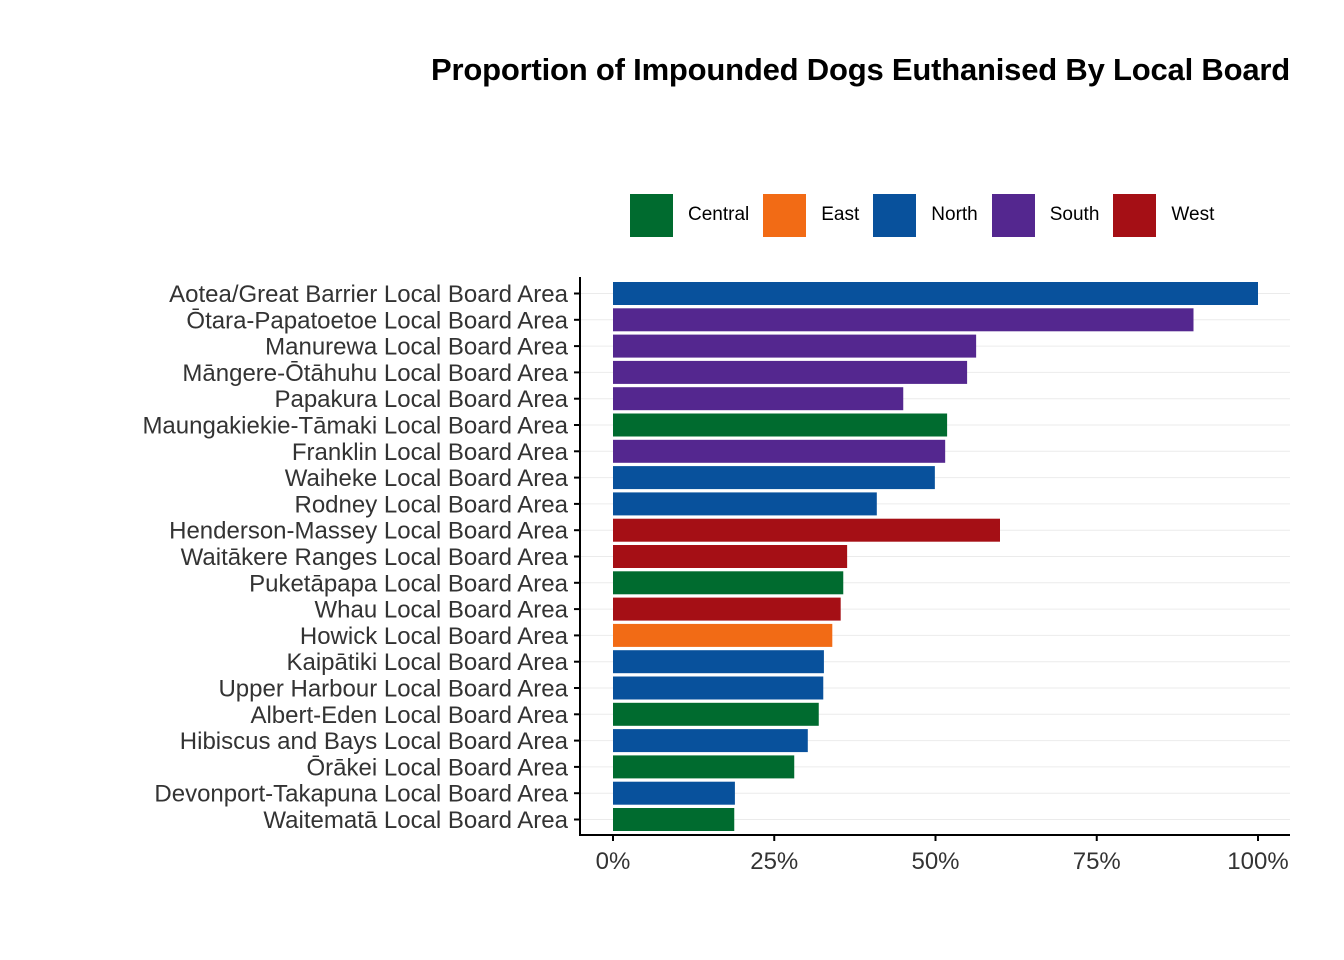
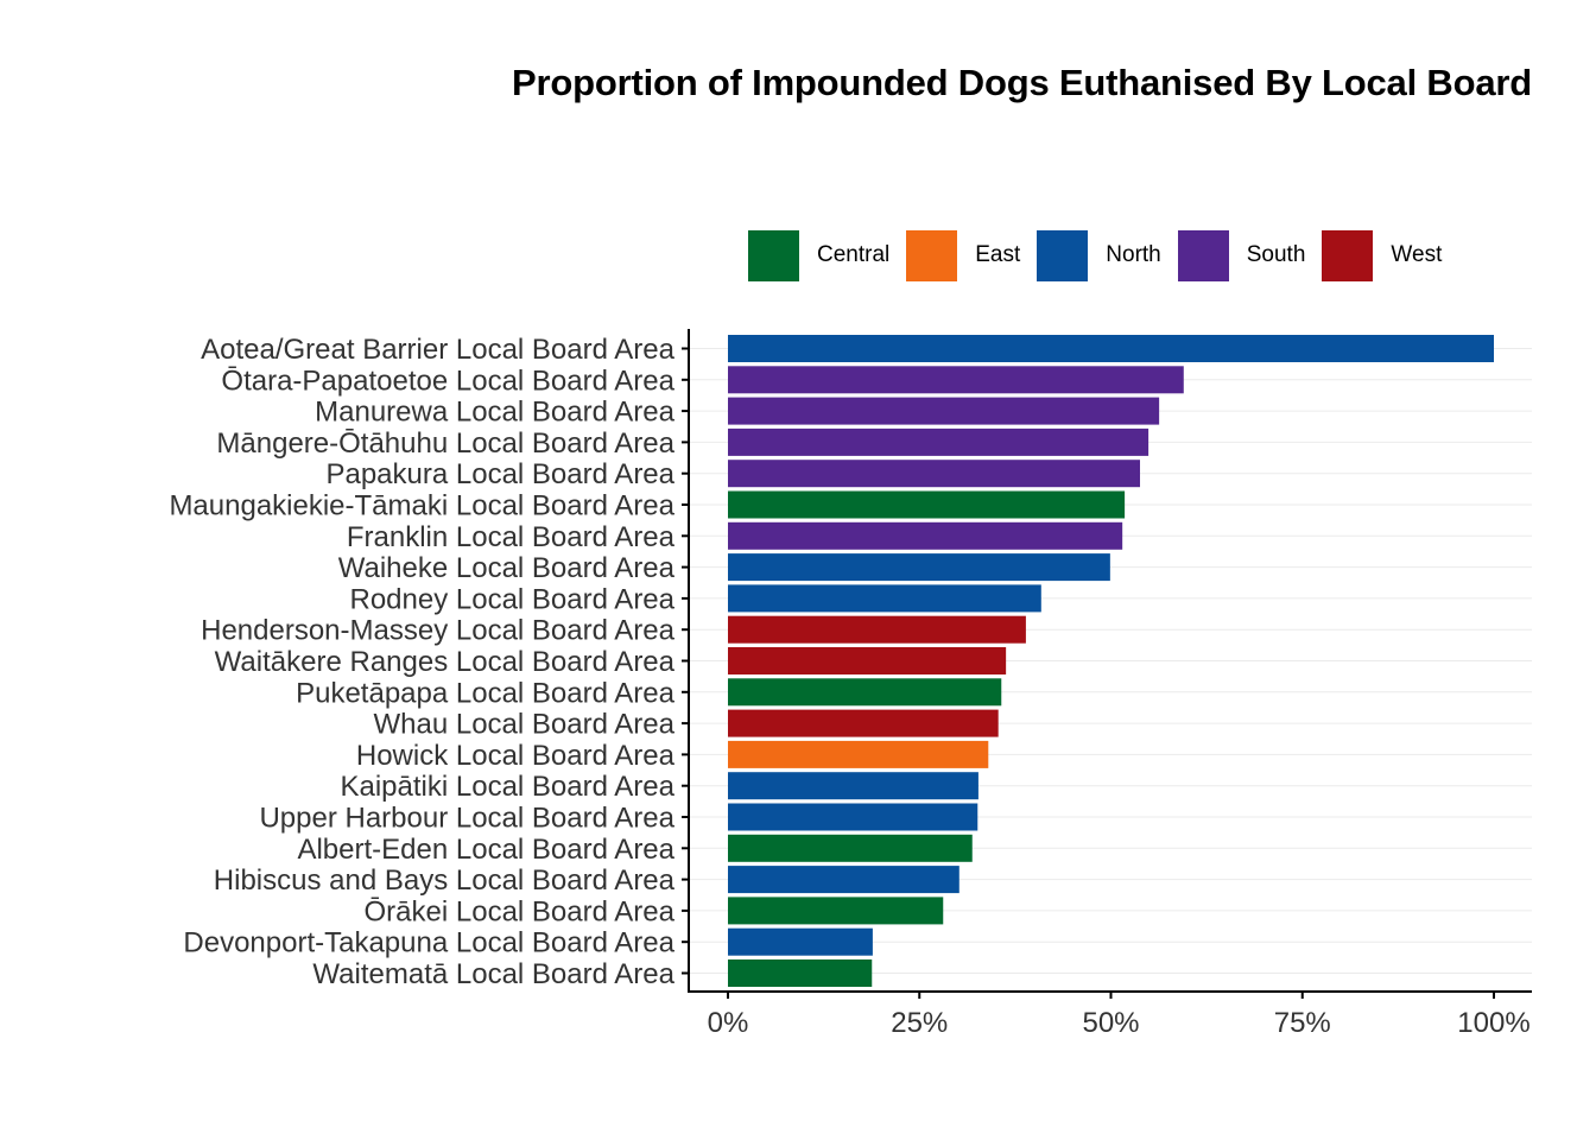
Ōtara-Papatoetoe Local Board Area: 90% -> 59%
Papakura Local Board Area: 45% -> 54%
Henderson-Massey Local Board Area: 60% -> 39%
